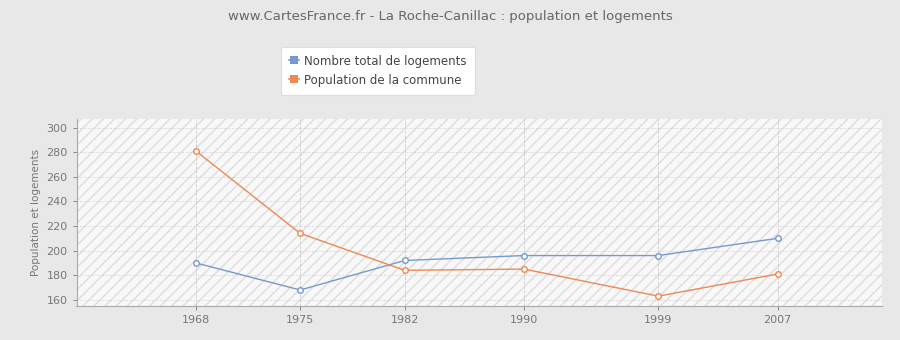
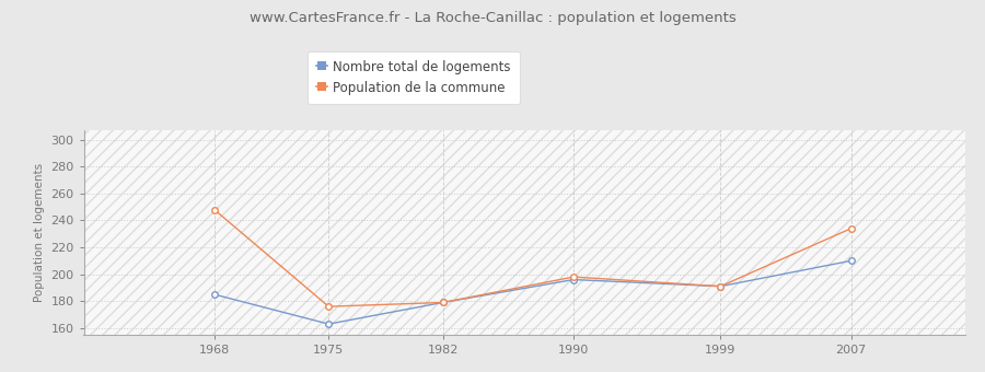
Nombre total de logements/1968: 190 -> 185
Population de la commune/1968: 281 -> 248
Nombre total de logements/1975: 168 -> 163
Population de la commune/1975: 214 -> 176
Nombre total de logements/1982: 192 -> 179
Population de la commune/1982: 184 -> 179
Population de la commune/1990: 185 -> 198
Nombre total de logements/1999: 196 -> 191
Population de la commune/1999: 163 -> 191
Population de la commune/2007: 181 -> 234
